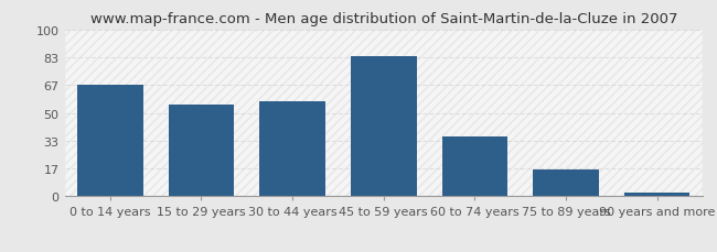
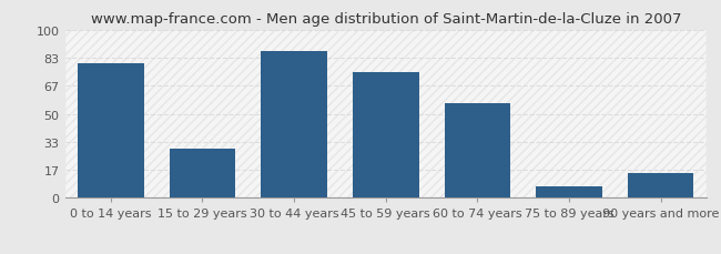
0 to 14 years: 67 -> 80
15 to 29 years: 55 -> 29
30 to 44 years: 57 -> 87
45 to 59 years: 84 -> 75
60 to 74 years: 36 -> 56
75 to 89 years: 16 -> 7
90 years and more: 2 -> 15
